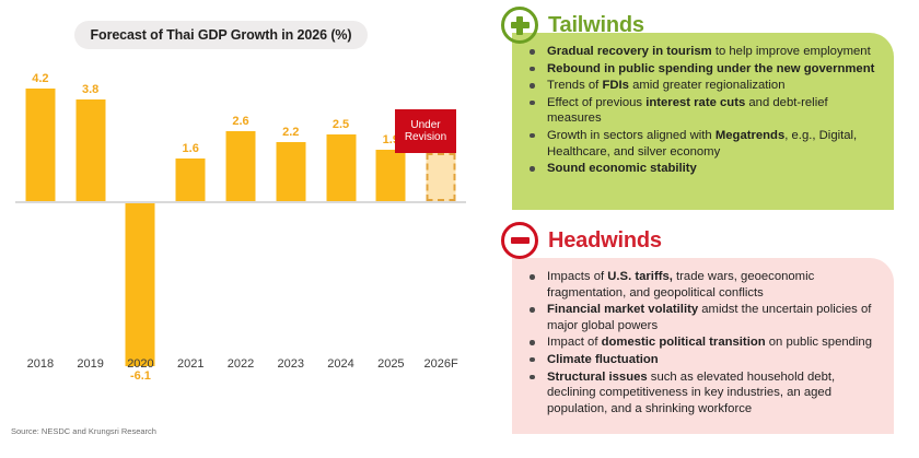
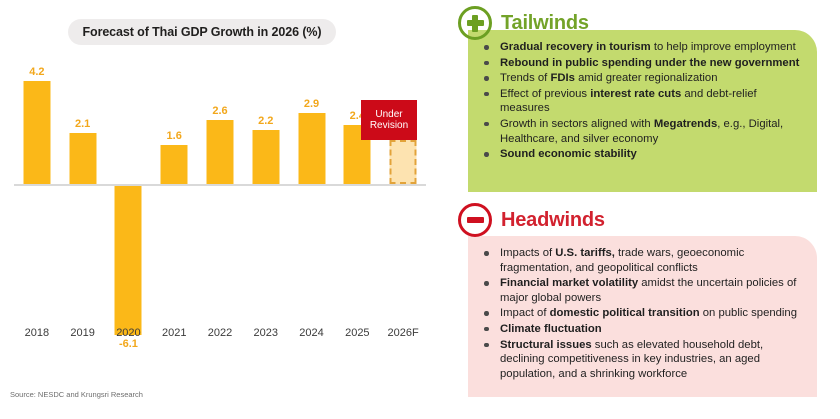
2019: 3.8 -> 2.1
2024: 2.5 -> 2.9
2025: 1.9 -> 2.4
